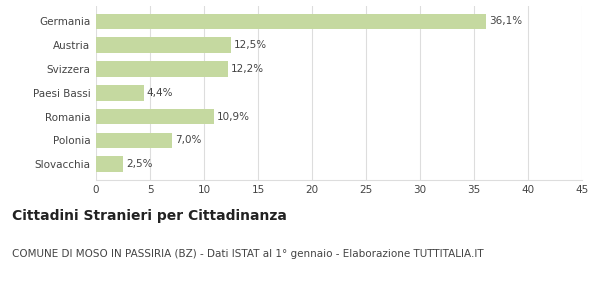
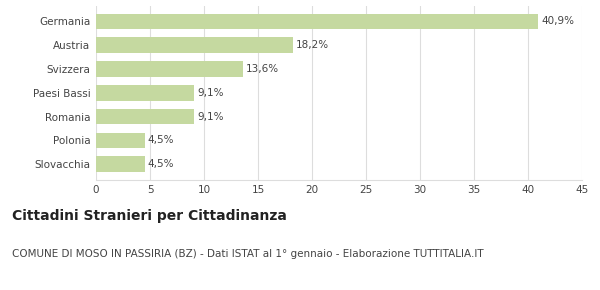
Germania: 36,1% -> 40,9%
Austria: 12,5% -> 18,2%
Svizzera: 12,2% -> 13,6%
Paesi Bassi: 4,4% -> 9,1%
Romania: 10,9% -> 9,1%
Polonia: 7,0% -> 4,5%
Slovacchia: 2,5% -> 4,5%
